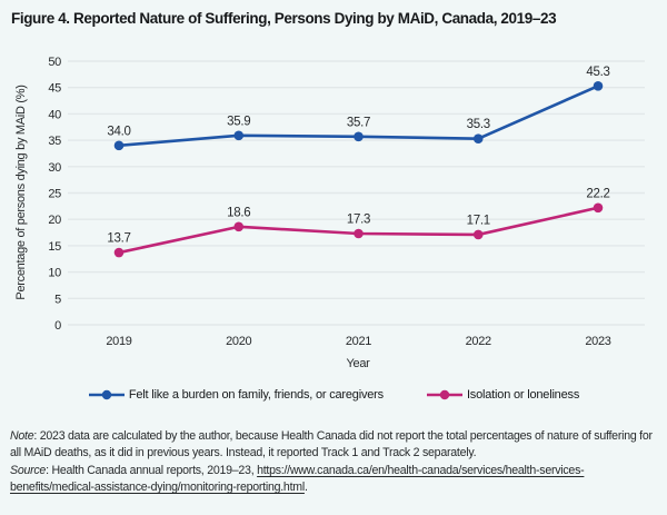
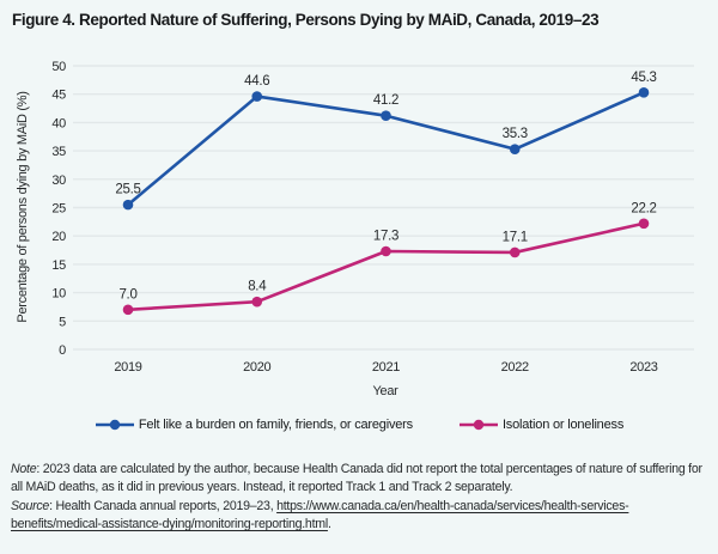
Felt like a burden on family, friends, or caregivers/2019: 34.0 -> 25.5
Isolation or loneliness/2019: 13.7 -> 7.0
Felt like a burden on family, friends, or caregivers/2020: 35.9 -> 44.6
Isolation or loneliness/2020: 18.6 -> 8.4
Felt like a burden on family, friends, or caregivers/2021: 35.7 -> 41.2
